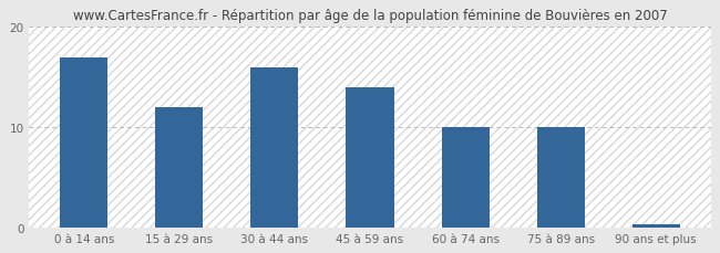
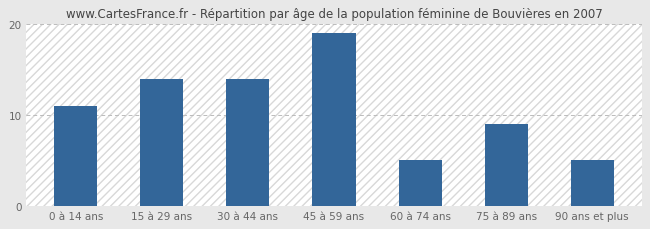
0 à 14 ans: 17.0 -> 11.0
15 à 29 ans: 12.0 -> 14.0
30 à 44 ans: 16.0 -> 14.0
45 à 59 ans: 14.0 -> 19.0
60 à 74 ans: 10.0 -> 5.0
75 à 89 ans: 10.0 -> 9.0
90 ans et plus: 0.3 -> 5.0
